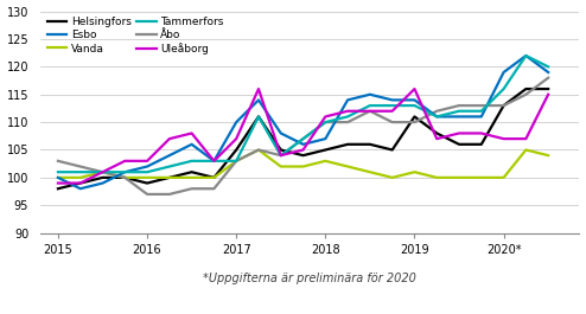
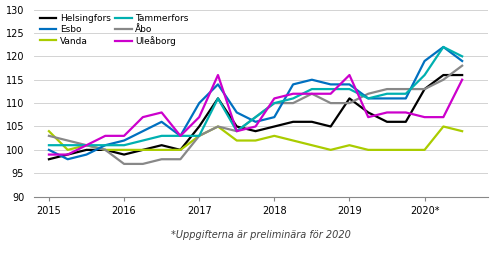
Vanda/2015: 100 -> 104
